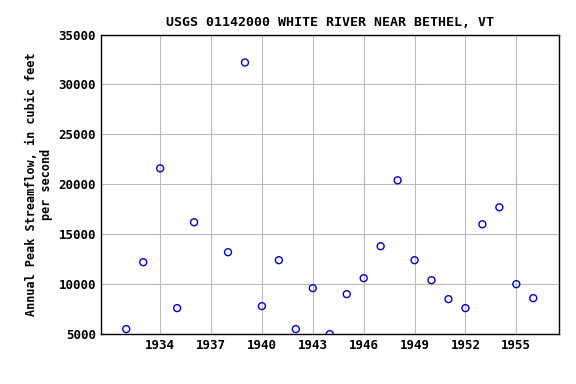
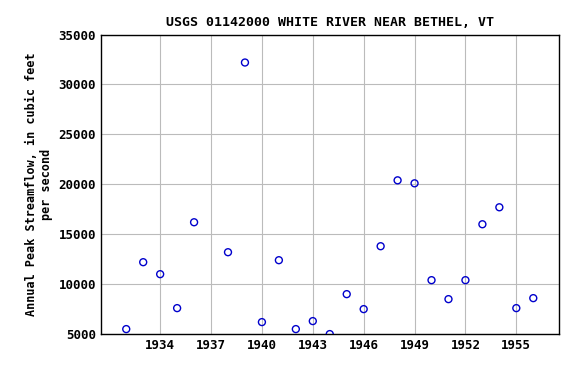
1934: 21600 -> 11000
1940: 7800 -> 6200
1943: 9600 -> 6300
1946: 10600 -> 7500
1949: 12400 -> 20100
1952: 7600 -> 10400
1955: 10000 -> 7600
